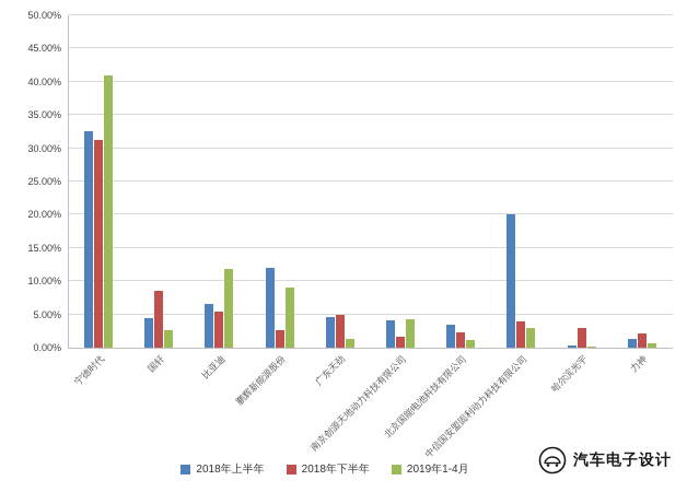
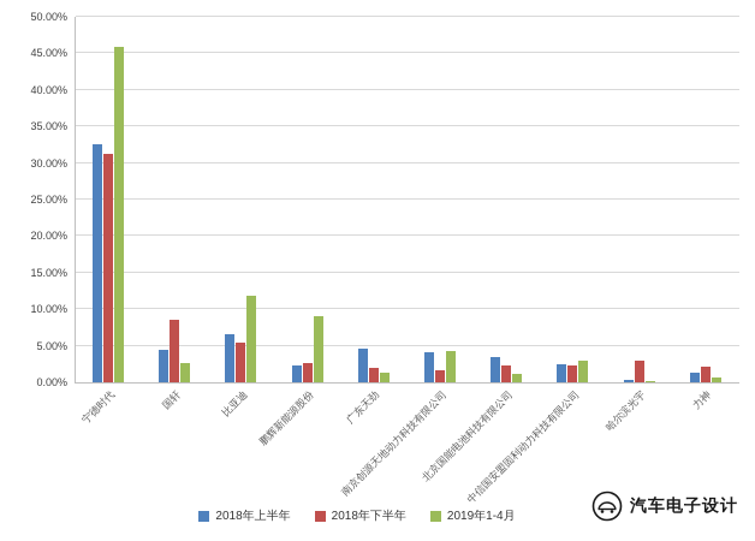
2019年1-4月/宁德时代: 41% -> 46%
2018年上半年/鹏辉新能源股份: 12% -> 2%
2018年下半年/广东天劲: 5% -> 2%
2018年上半年/中信国安盟固利动力科技有限公司: 20% -> 2%
2018年下半年/中信国安盟固利动力科技有限公司: 4% -> 2%
